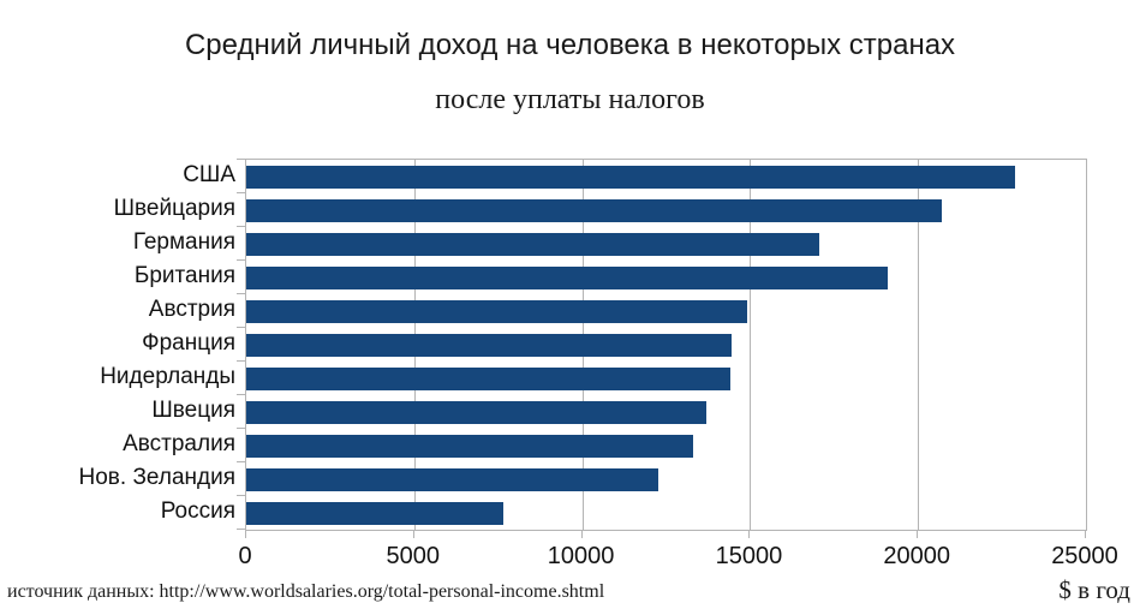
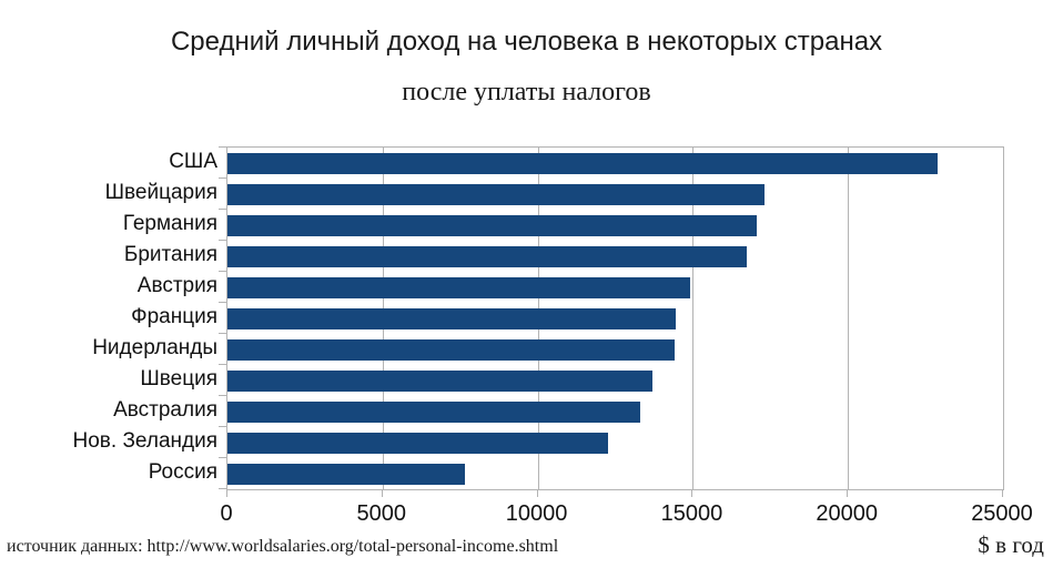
Швейцария: 20700 -> 17300
Британия: 19100 -> 16800
